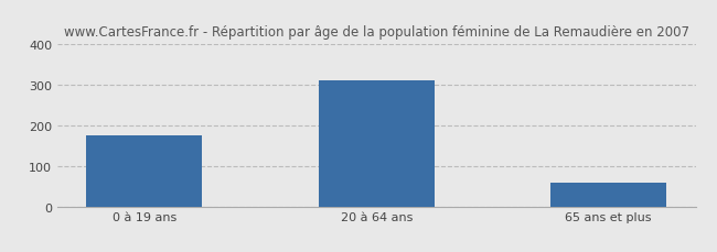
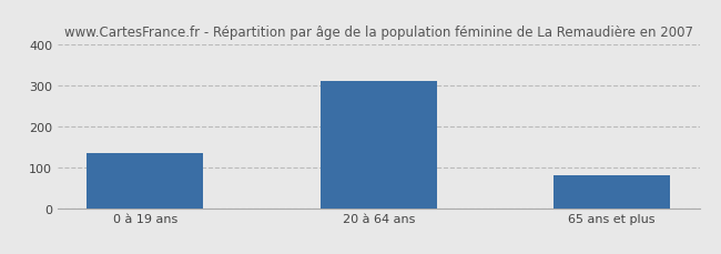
0 à 19 ans: 175 -> 135
65 ans et plus: 58 -> 80
